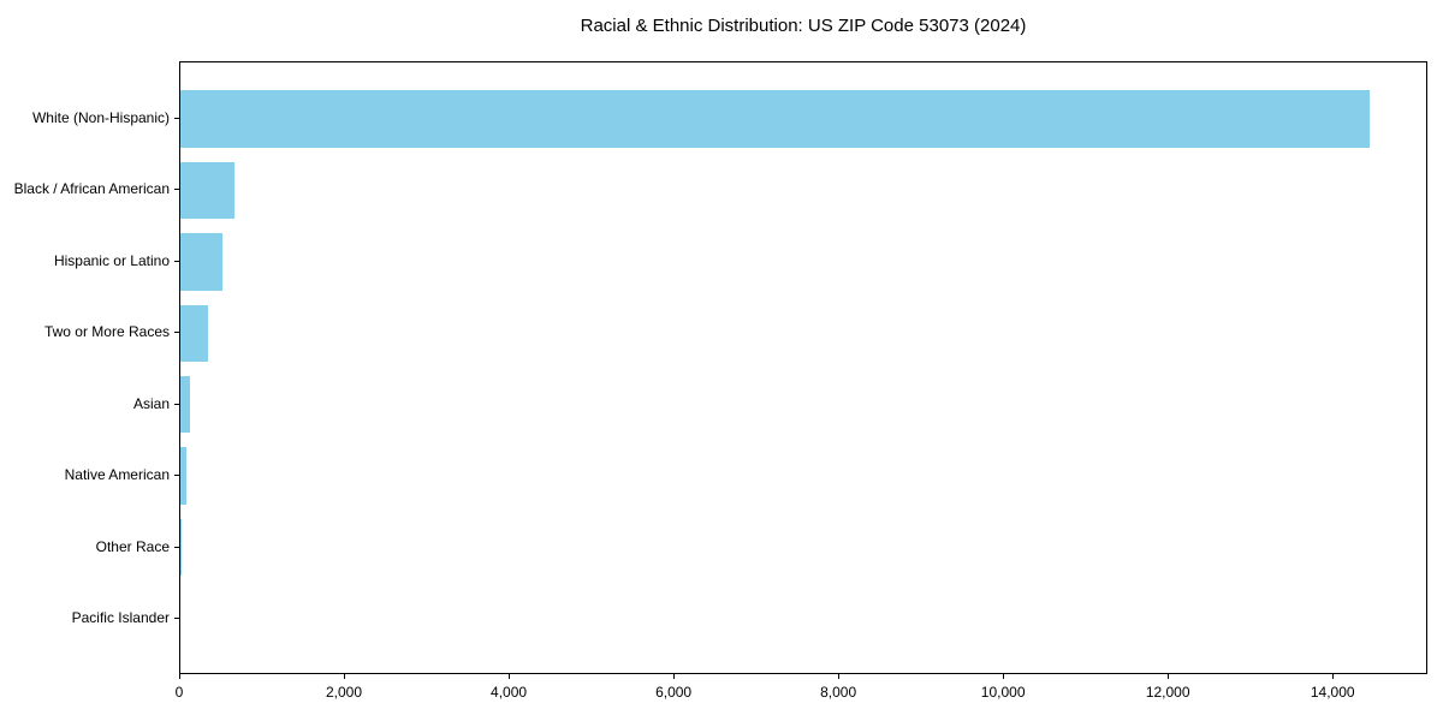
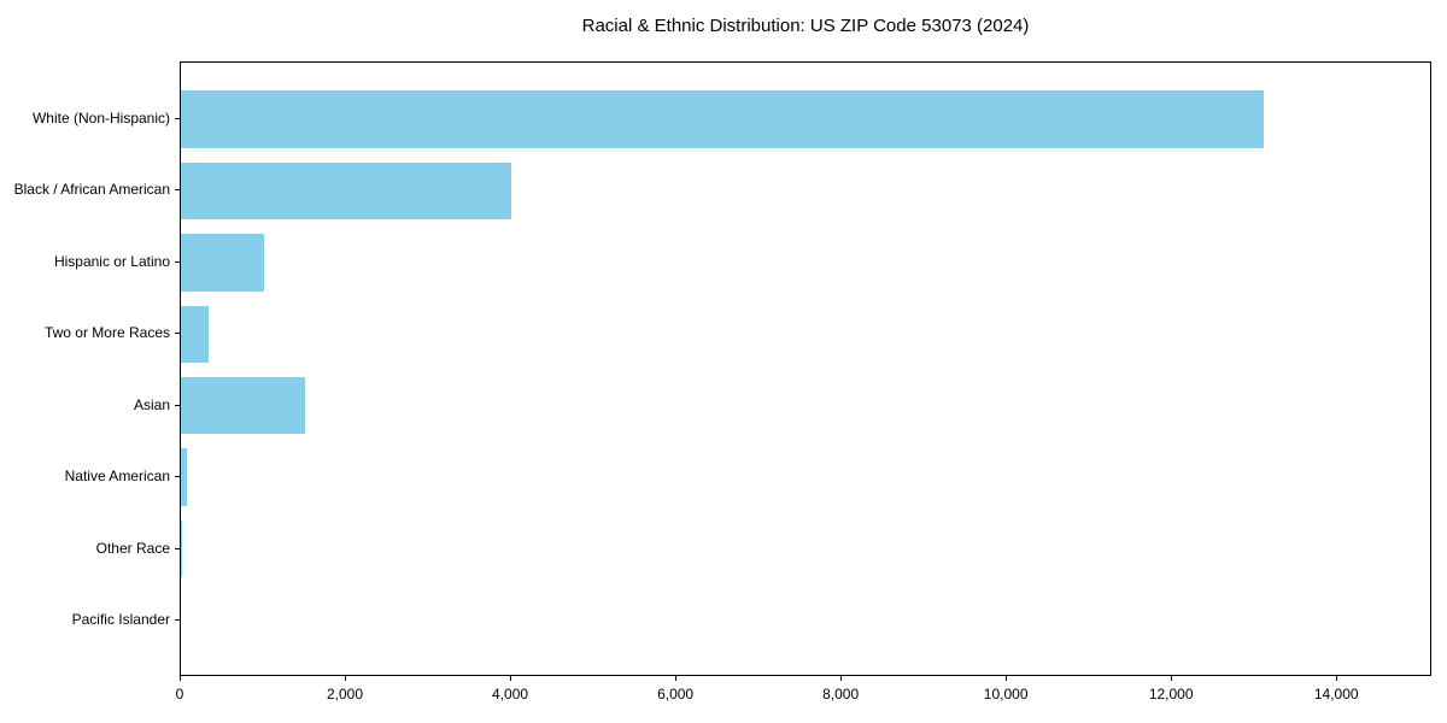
White (Non-Hispanic): 14400 -> 13100
Black / African American: 700 -> 4000
Hispanic or Latino: 500 -> 1000
Asian: 100 -> 1500
